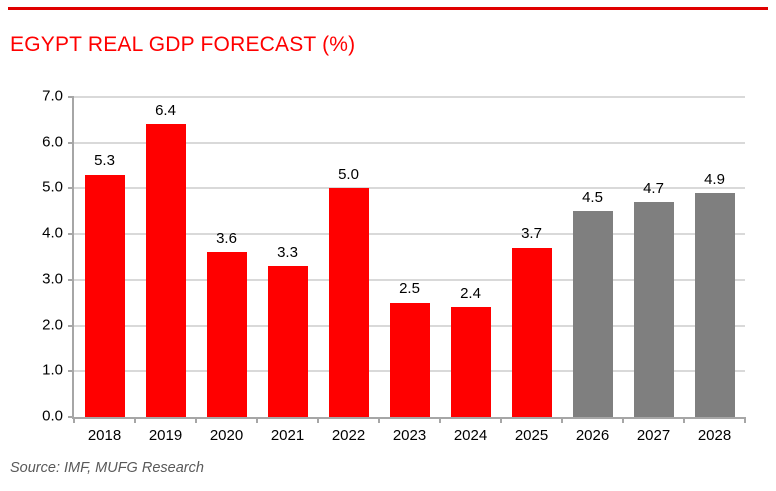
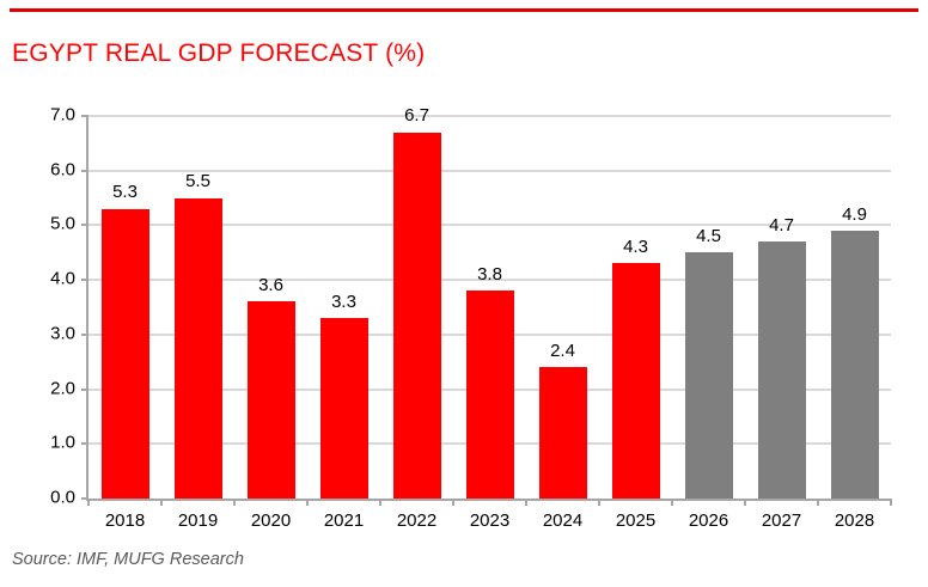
2019: 6.4 -> 5.5
2022: 5.0 -> 6.7
2023: 2.5 -> 3.8
2025: 3.7 -> 4.3
